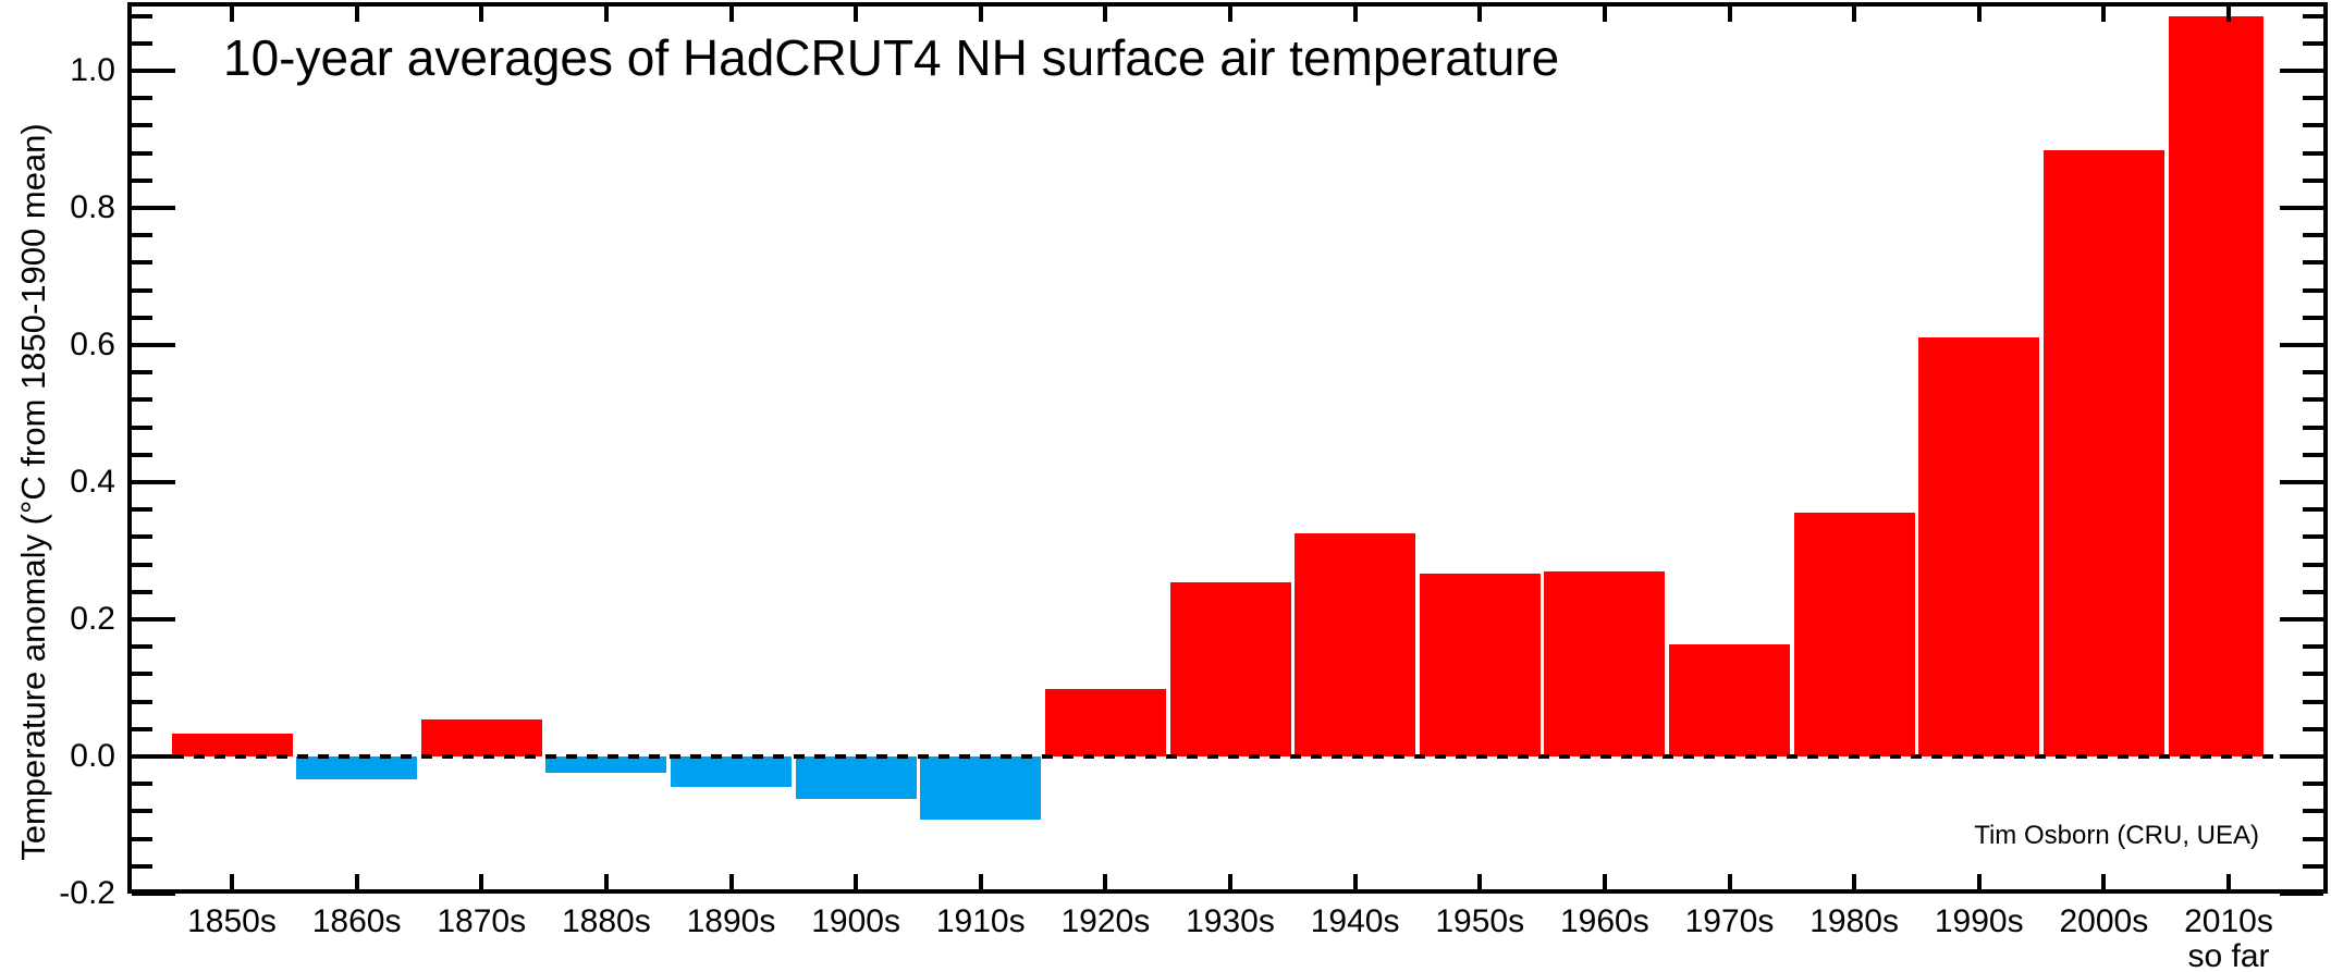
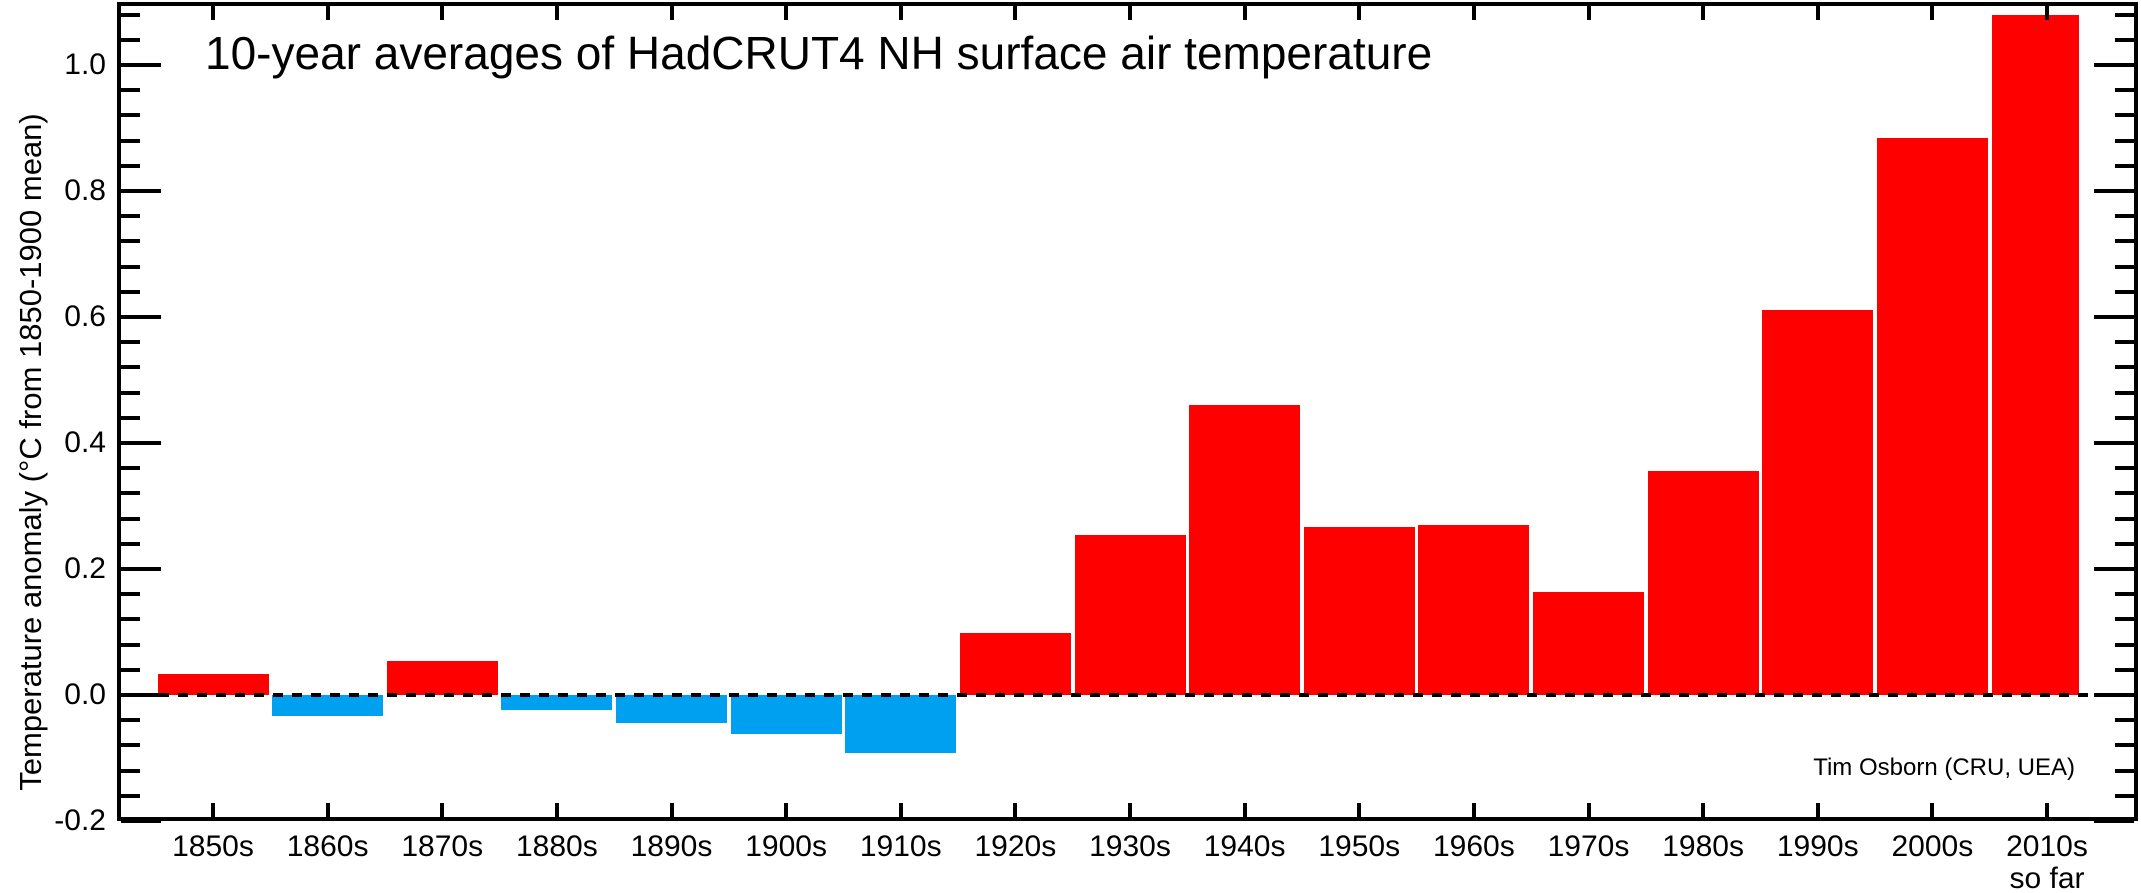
1940s: 0.33 -> 0.46
